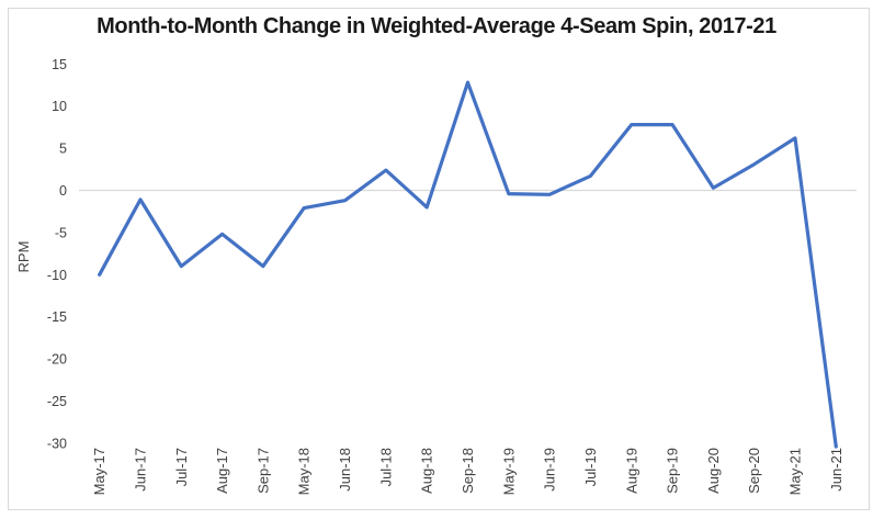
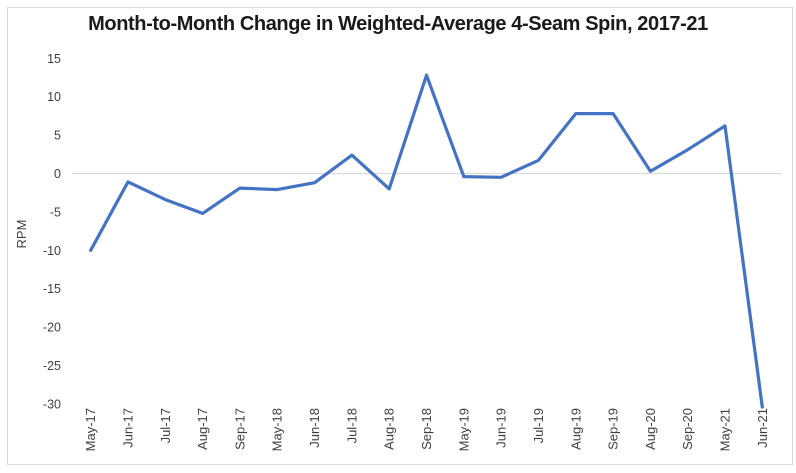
Jul-17: -9 -> -3
Sep-17: -9 -> -2
